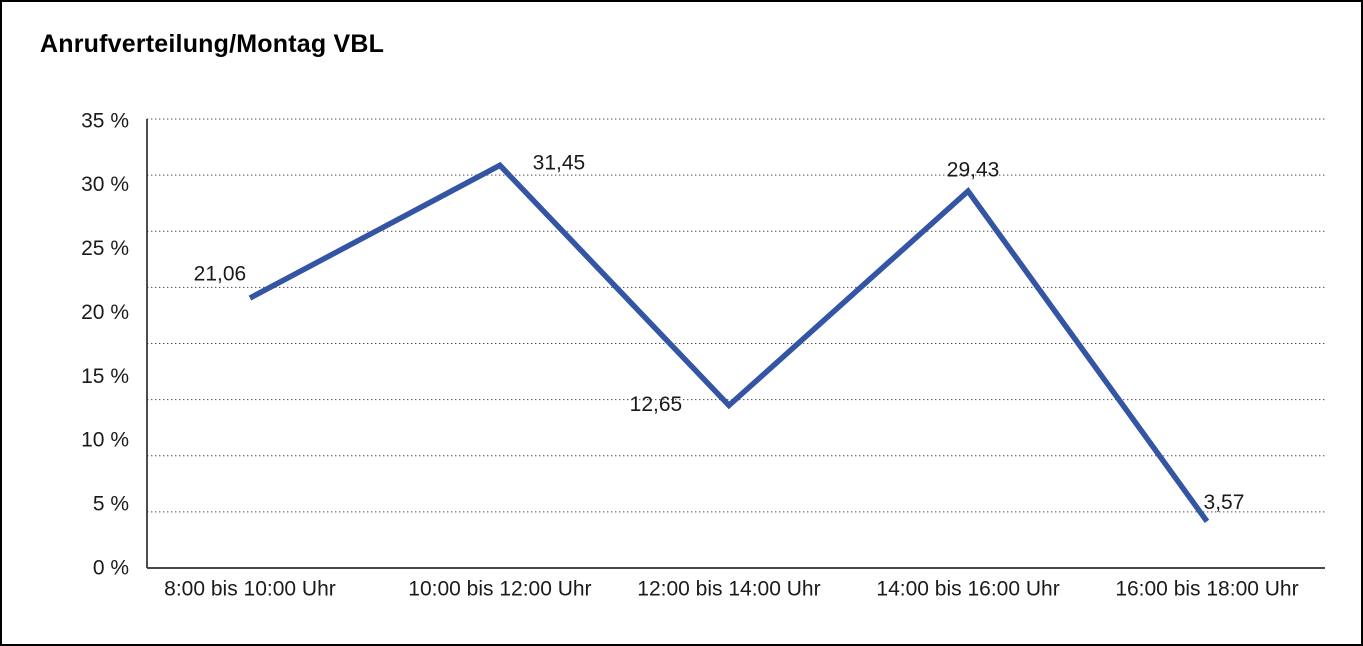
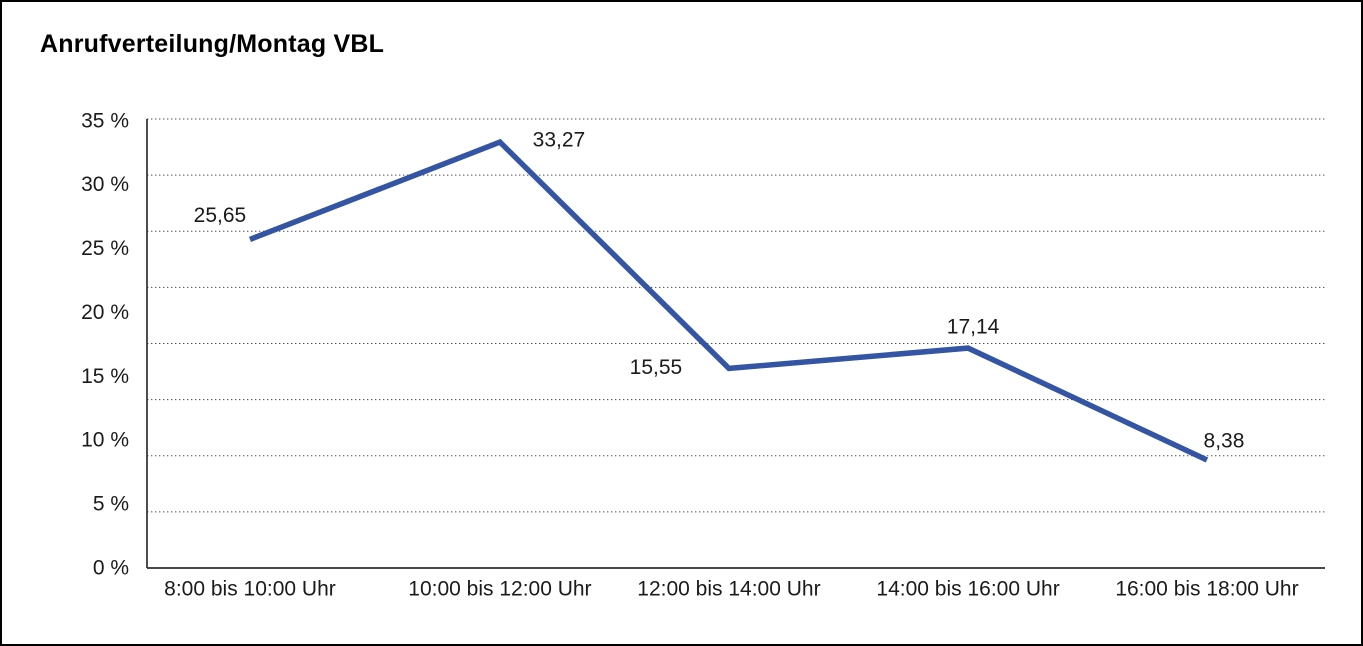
8:00 bis 10:00 Uhr: 21,06 -> 25,65
10:00 bis 12:00 Uhr: 31,45 -> 33,27
12:00 bis 14:00 Uhr: 12,65 -> 15,55
14:00 bis 16:00 Uhr: 29,43 -> 17,14
16:00 bis 18:00 Uhr: 3,57 -> 8,38
